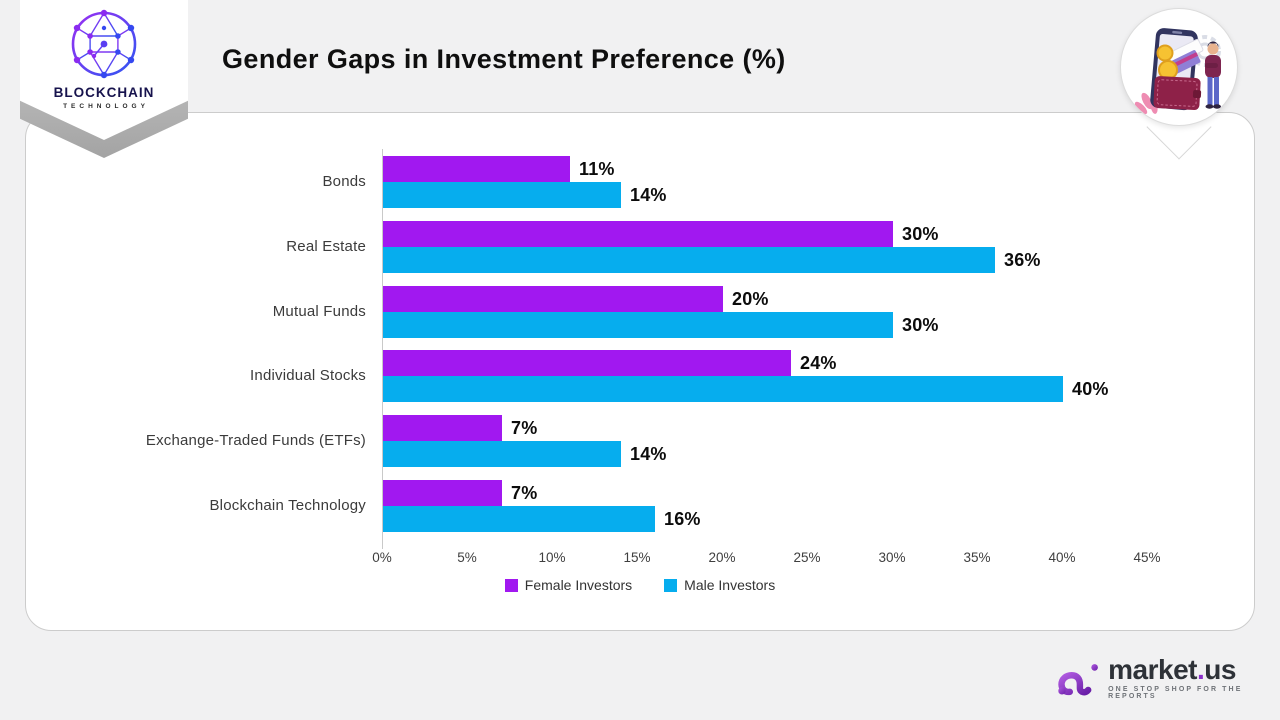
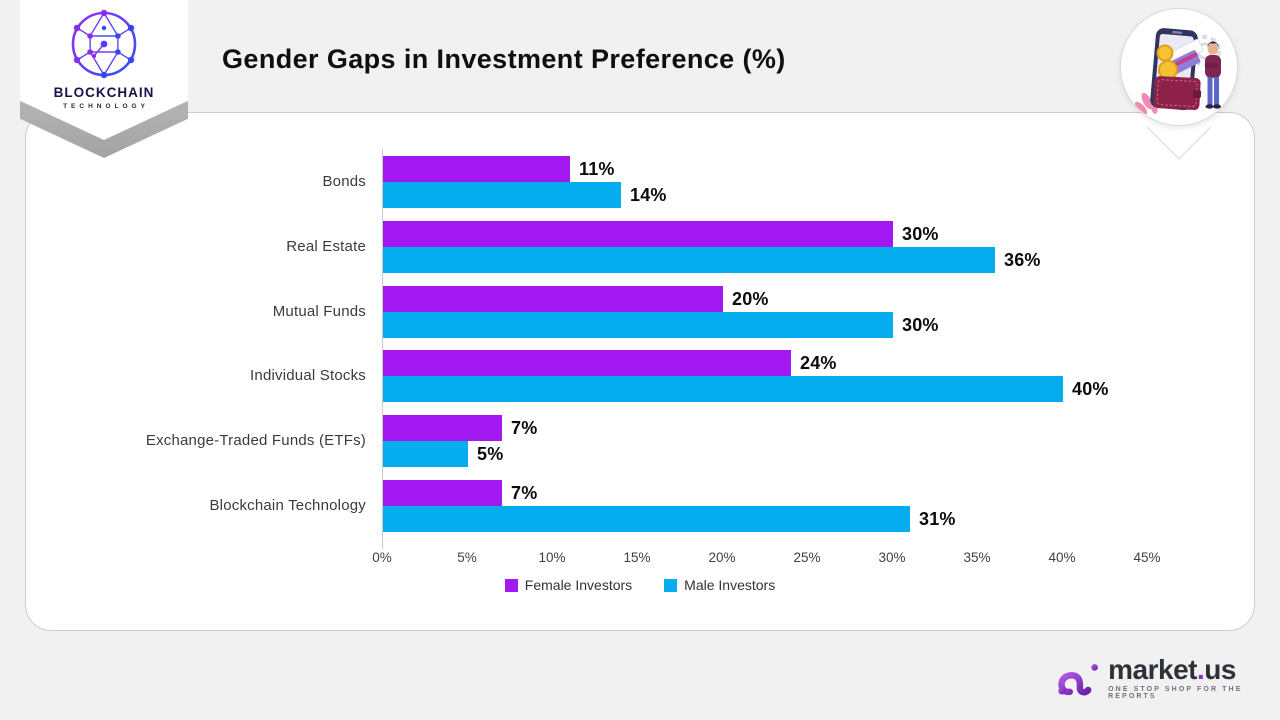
Male Investors/Exchange-Traded Funds (ETFs): 14% -> 5%
Male Investors/Blockchain Technology: 16% -> 31%
